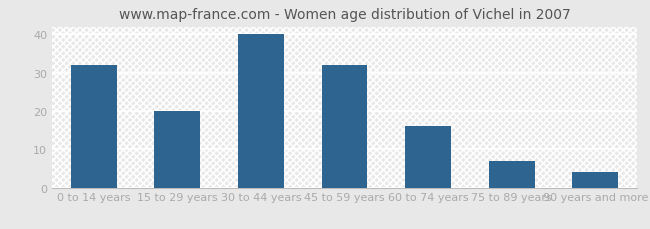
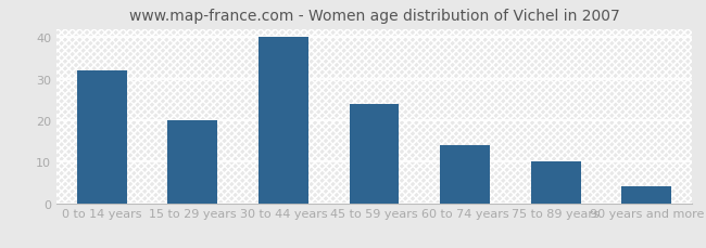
45 to 59 years: 32 -> 24
60 to 74 years: 16 -> 14
75 to 89 years: 7 -> 10
